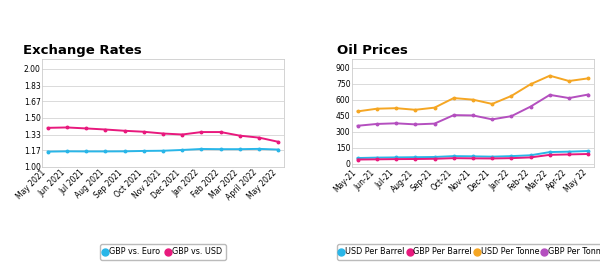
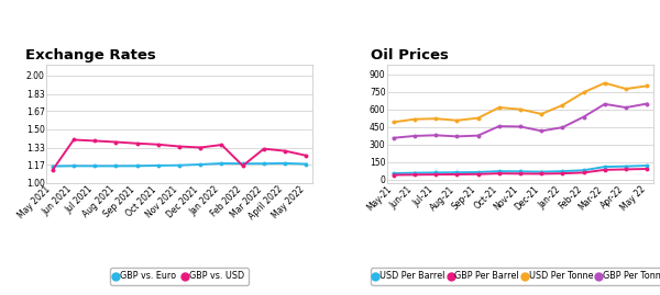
Exchange Rates/GBP vs. USD/May 2021: 1.40 -> 1.12
Exchange Rates/GBP vs. USD/Feb 2022: 1.35 -> 1.16
